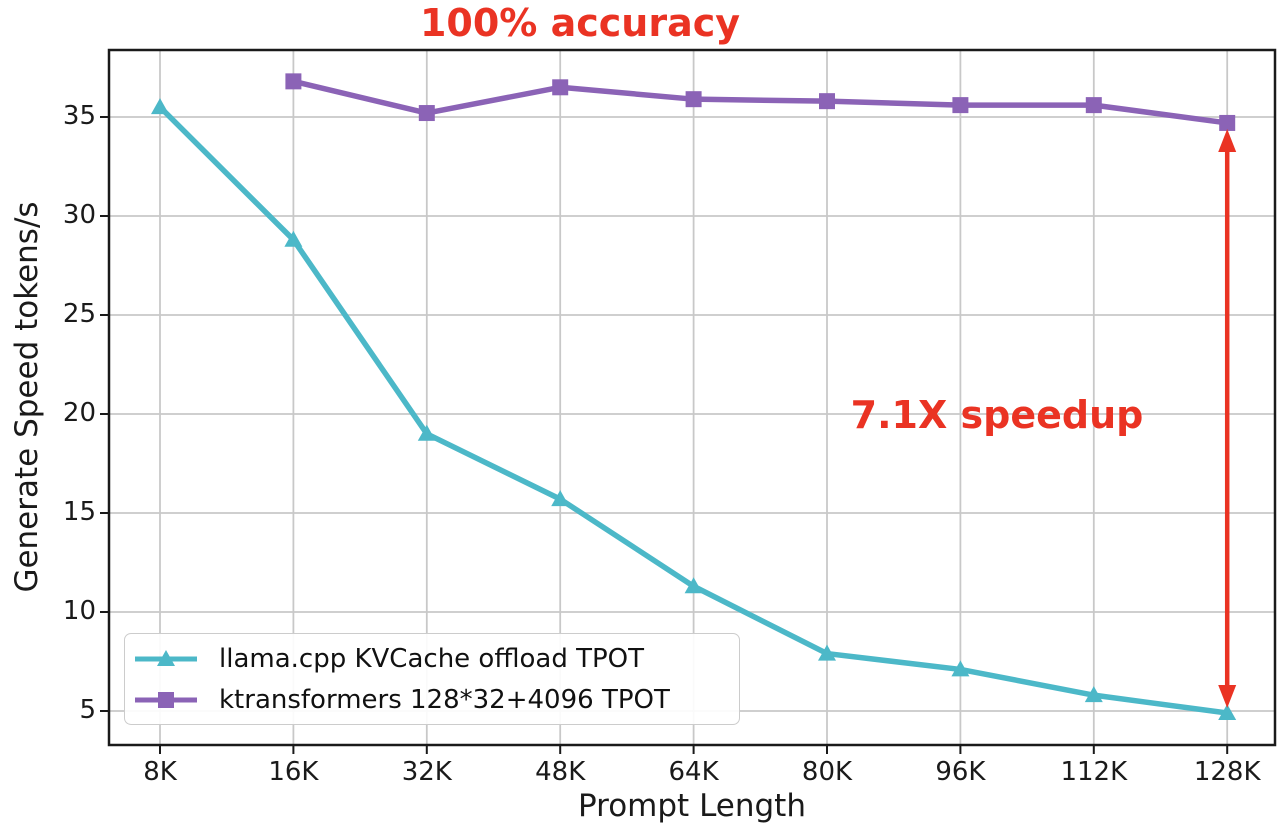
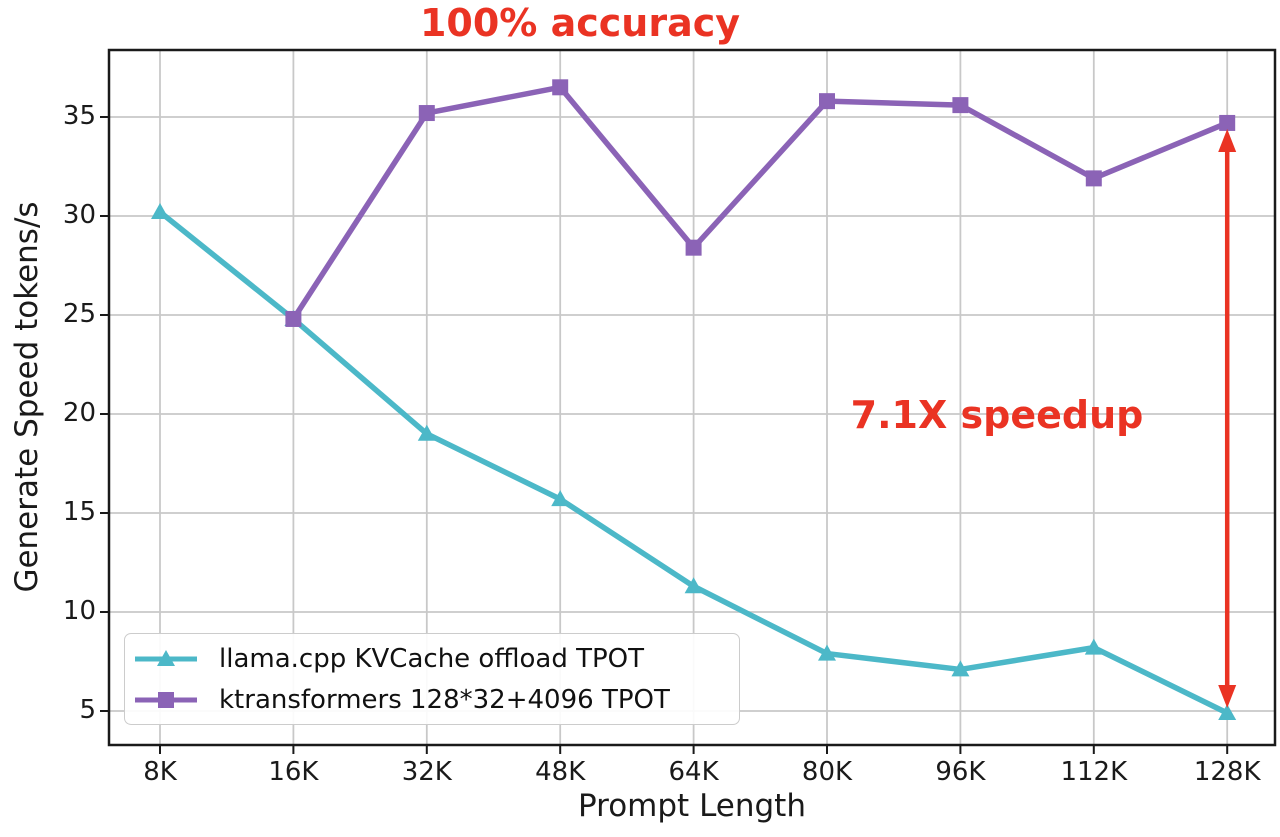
llama.cpp KVCache offload TPOT/8K: 35.5 -> 30.2
llama.cpp KVCache offload TPOT/16K: 28.8 -> 24.8
ktransformers 128*32+4096 TPOT/16K: 36.8 -> 24.8
ktransformers 128*32+4096 TPOT/64K: 35.9 -> 28.4
llama.cpp KVCache offload TPOT/112K: 5.8 -> 8.2
ktransformers 128*32+4096 TPOT/112K: 35.6 -> 31.9
